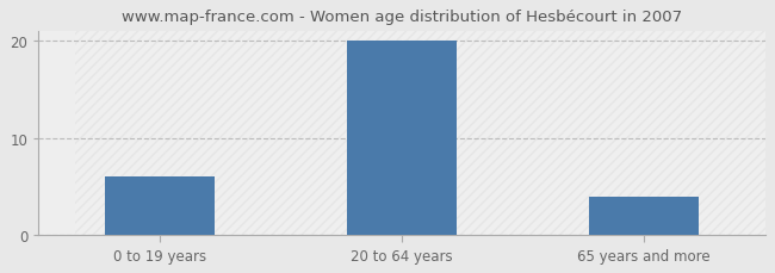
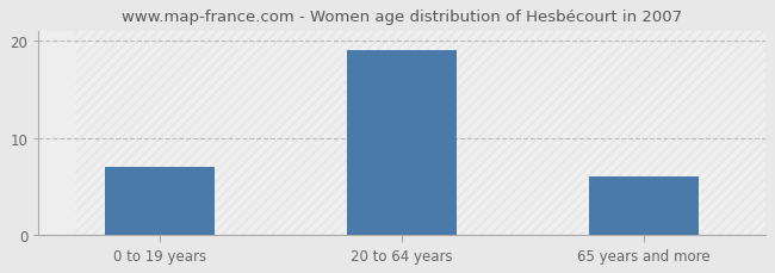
0 to 19 years: 6 -> 7
20 to 64 years: 20 -> 19
65 years and more: 4 -> 6
